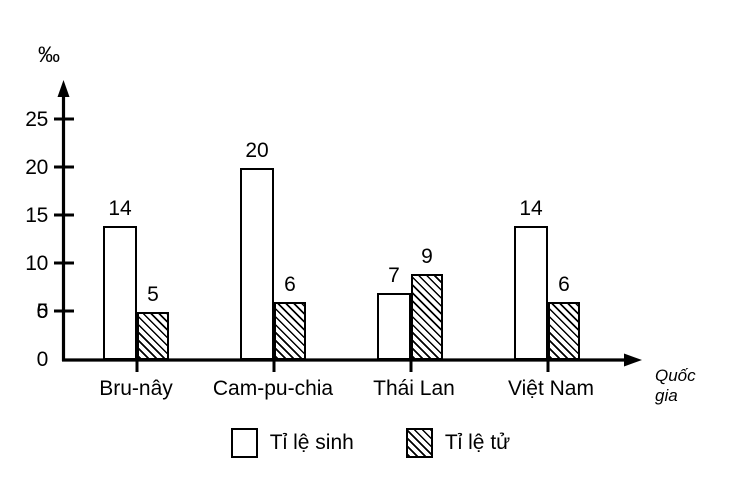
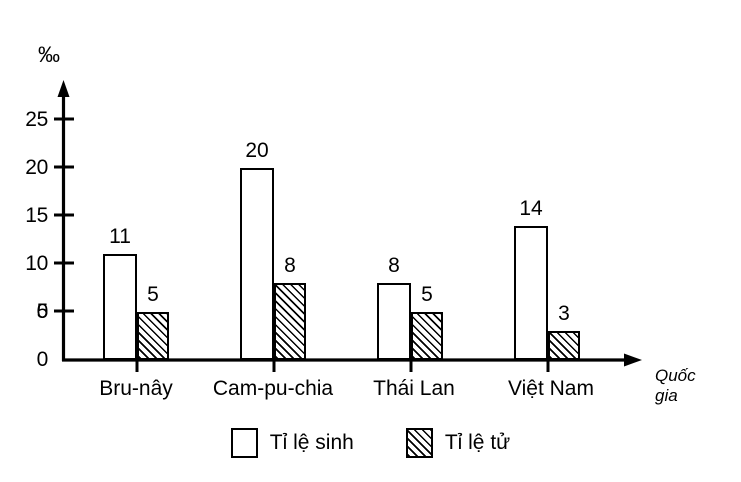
Tỉ lệ sinh/Bru-nây: 14 -> 11
Tỉ lệ tử/Cam-pu-chia: 6 -> 8
Tỉ lệ sinh/Thái Lan: 7 -> 8
Tỉ lệ tử/Thái Lan: 9 -> 5
Tỉ lệ tử/Việt Nam: 6 -> 3
